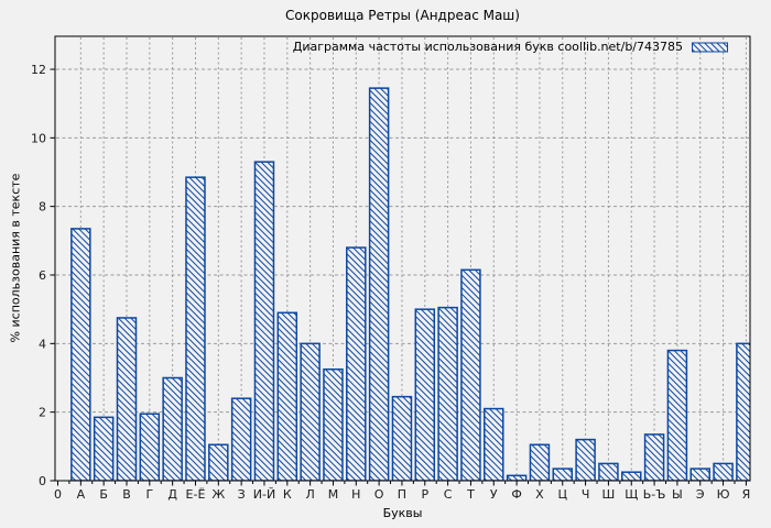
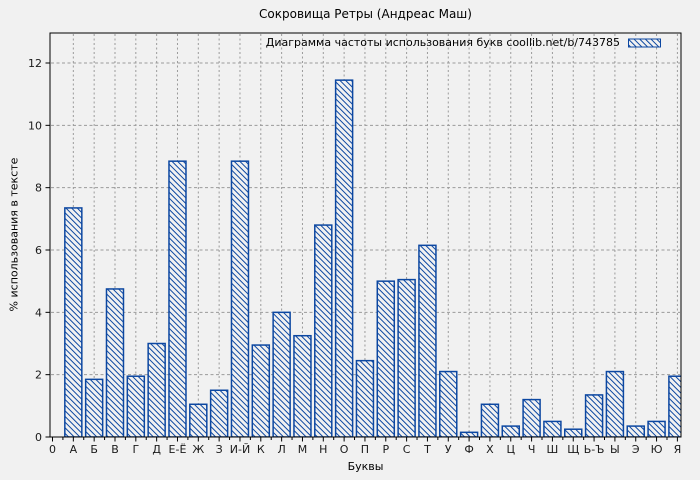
З: 2.4 -> 1.5
И-Й: 9.3 -> 8.8
К: 4.9 -> 3.0
Ы: 3.8 -> 2.1
Я: 4.0 -> 1.9
